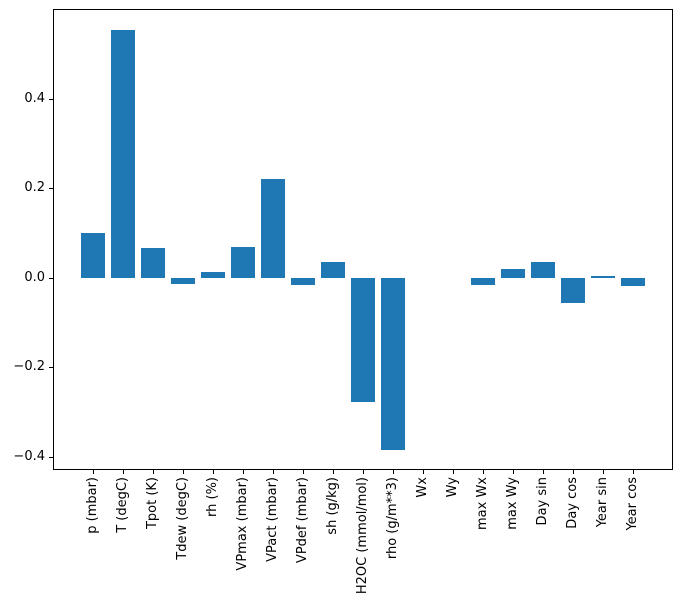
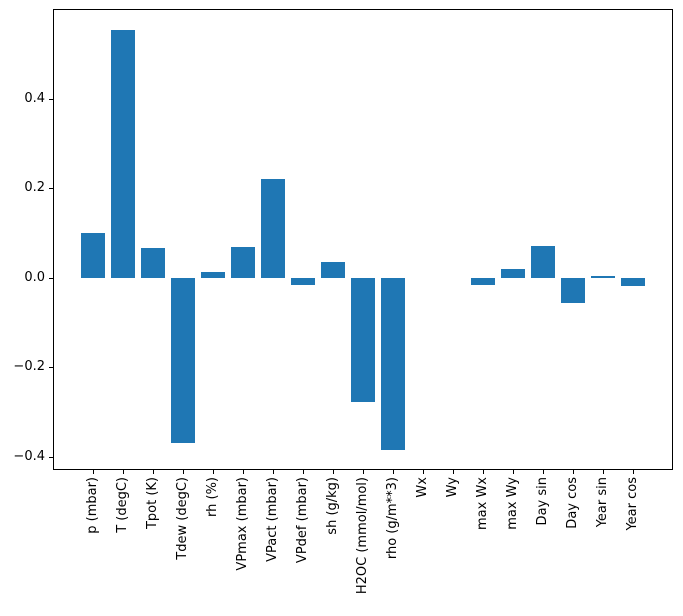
Tdew (degC): -0.01 -> -0.37
Day sin: 0.04 -> 0.07
